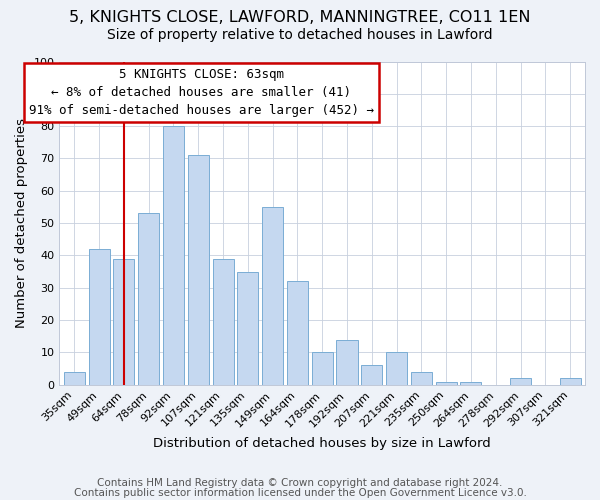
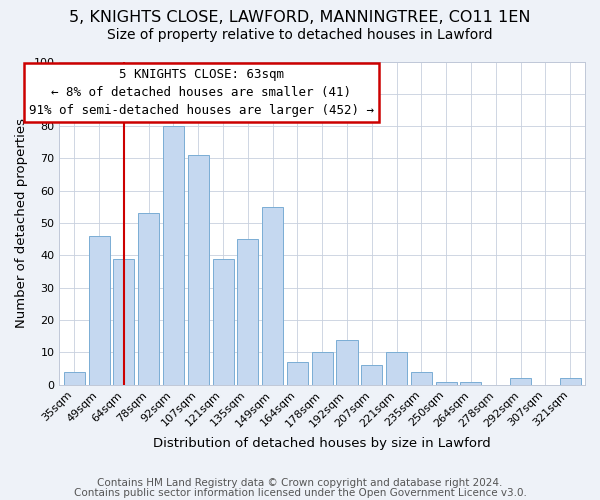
49sqm: 42 -> 46
135sqm: 35 -> 45
164sqm: 32 -> 7
